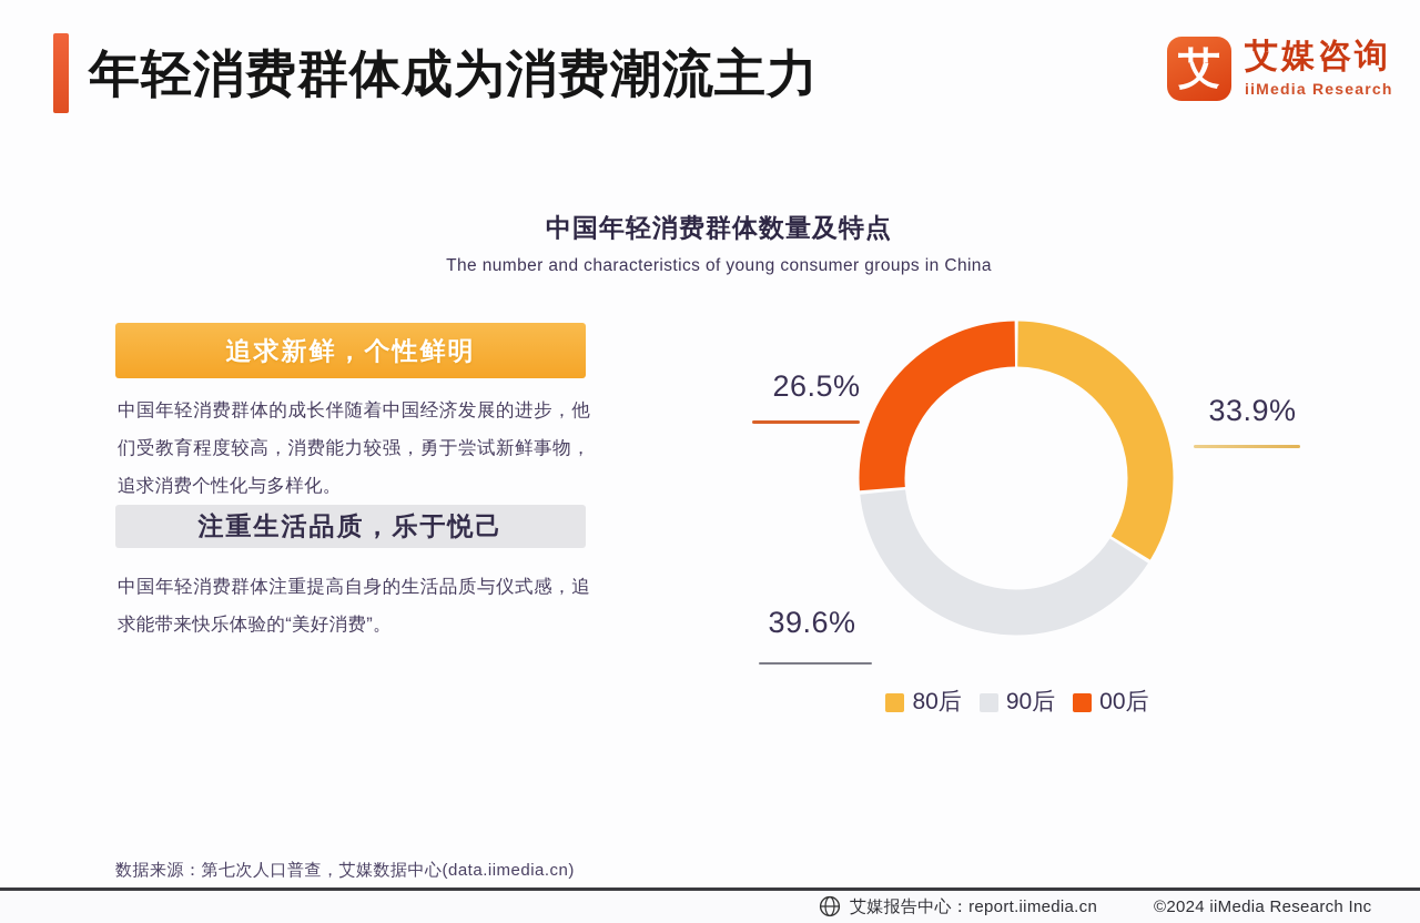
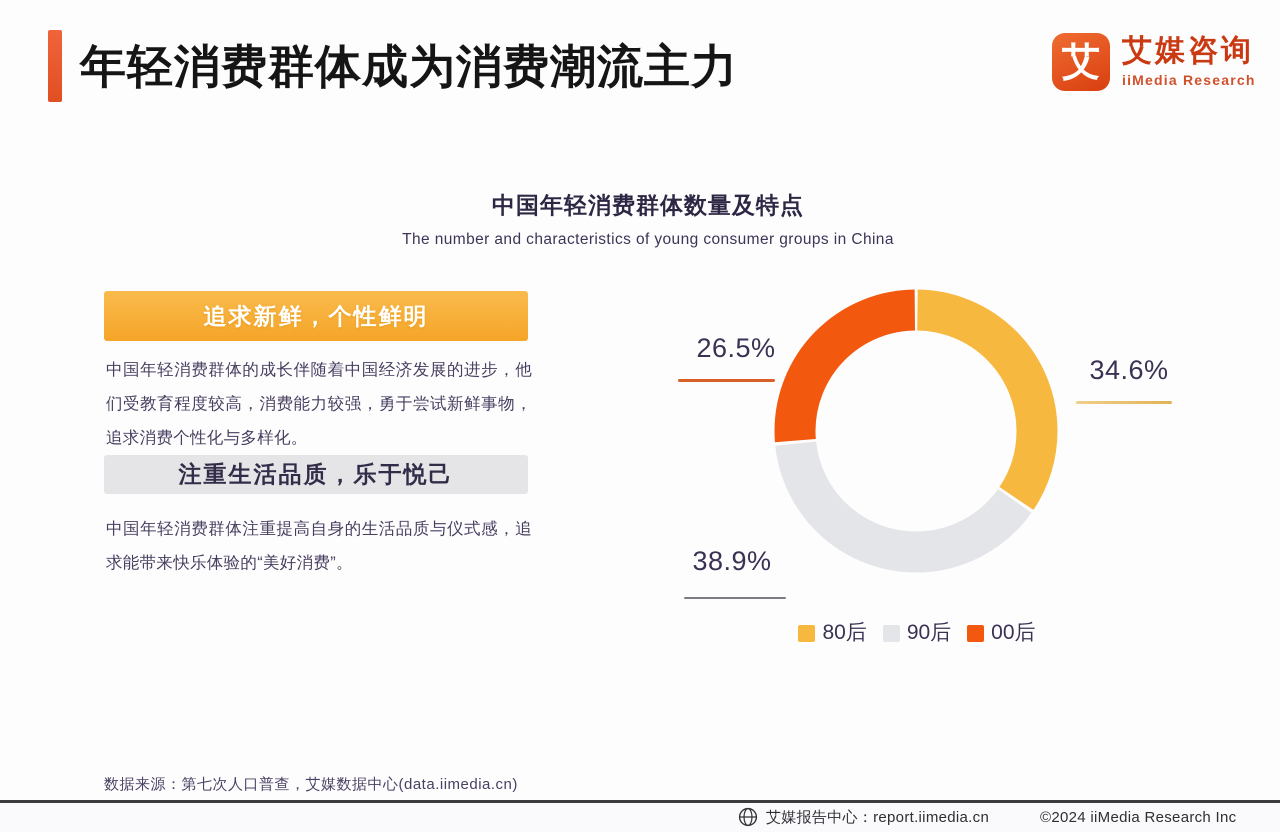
80后: 33.9% -> 34.6%
90后: 39.6% -> 38.9%
